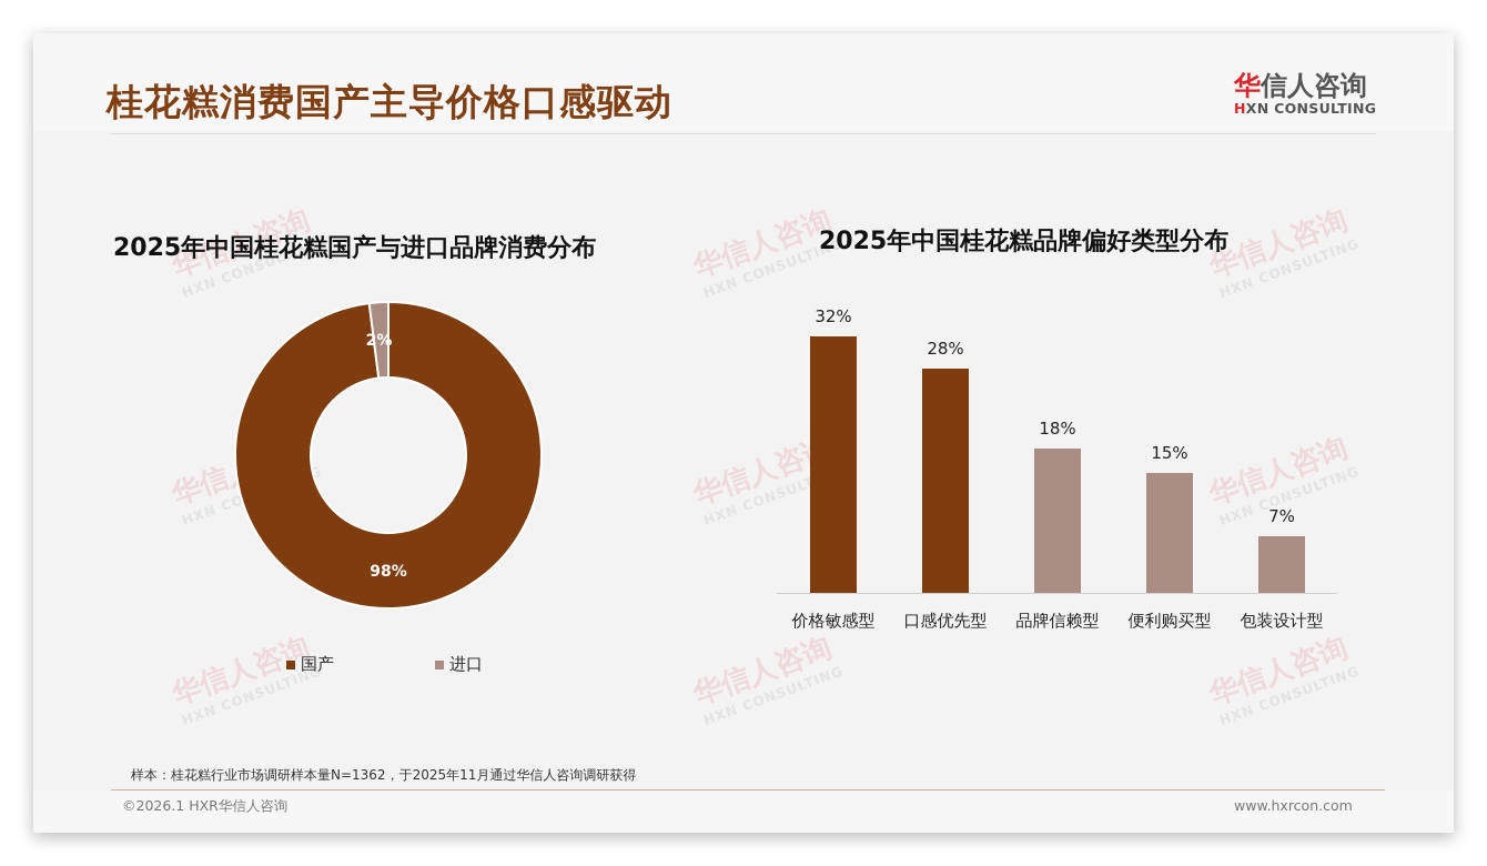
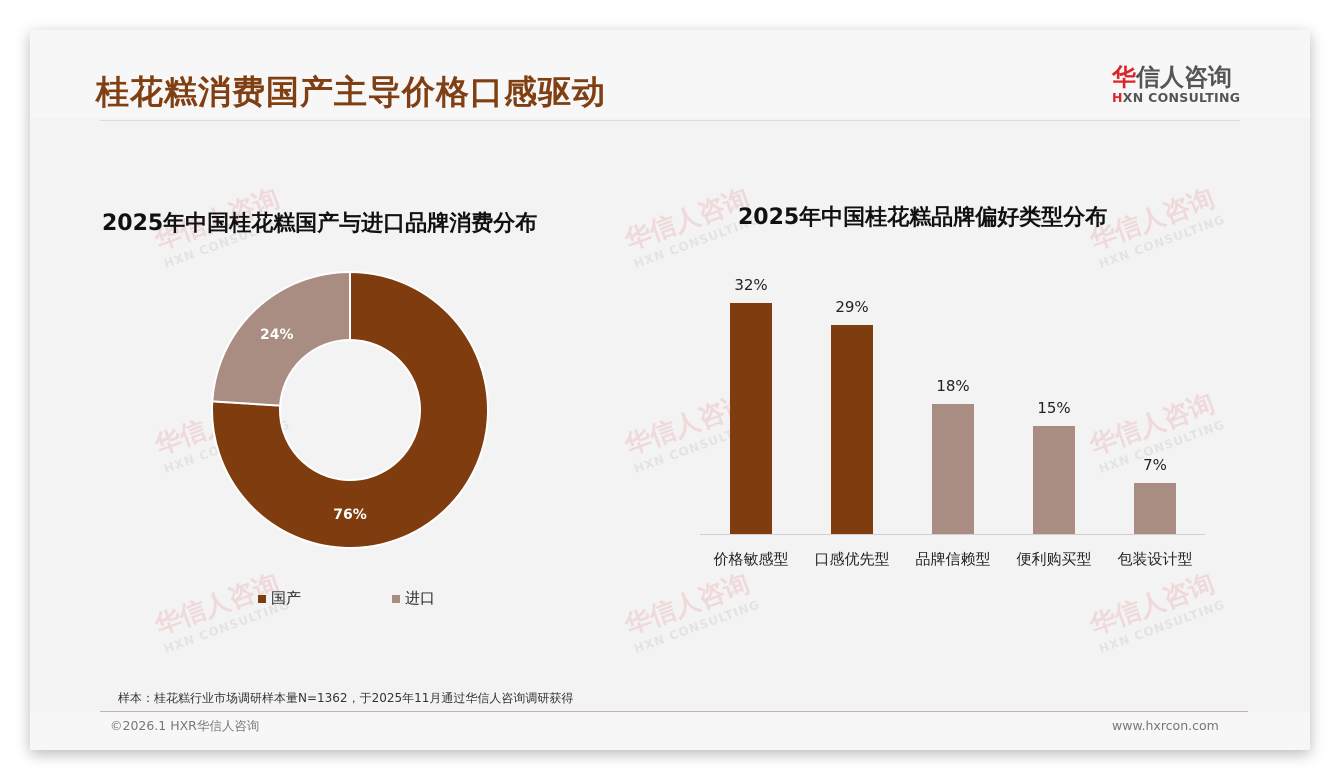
2025年中国桂花糕国产与进口品牌消费分布/国产: 98% -> 76%
2025年中国桂花糕国产与进口品牌消费分布/进口: 2% -> 24%
2025年中国桂花糕品牌偏好类型分布/口感优先型: 28% -> 29%
